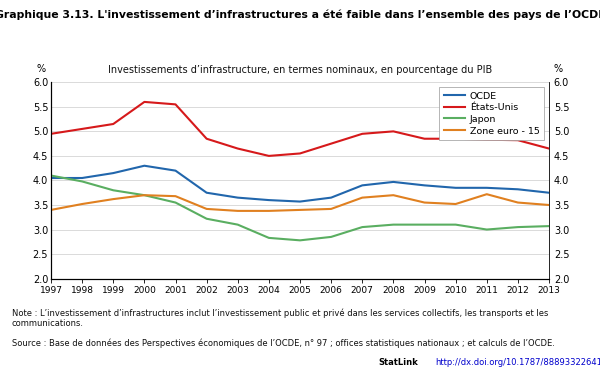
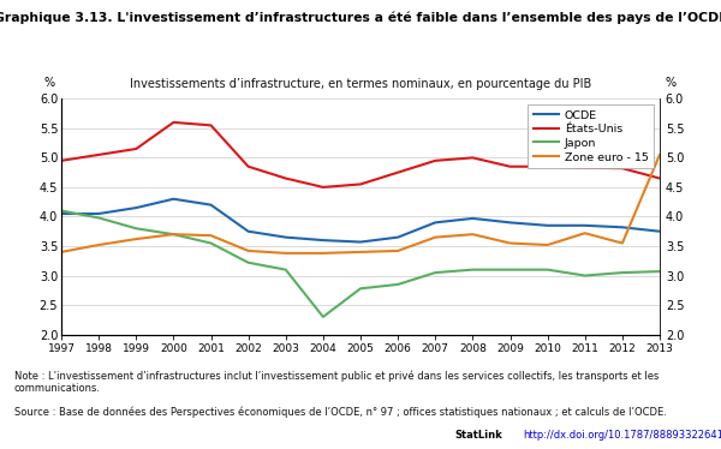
Japon/2004: 2.83 -> 2.30
Zone euro - 15/2013: 3.50 -> 5.05
